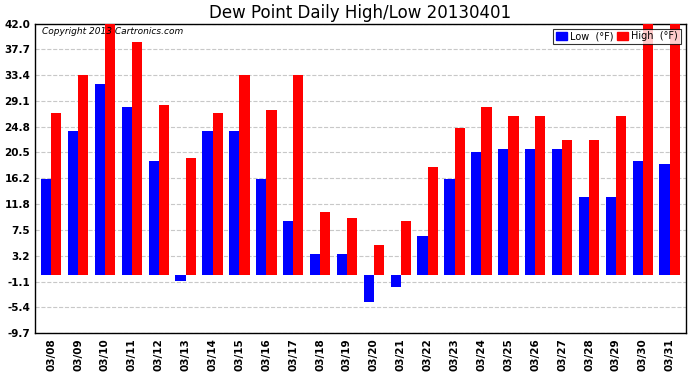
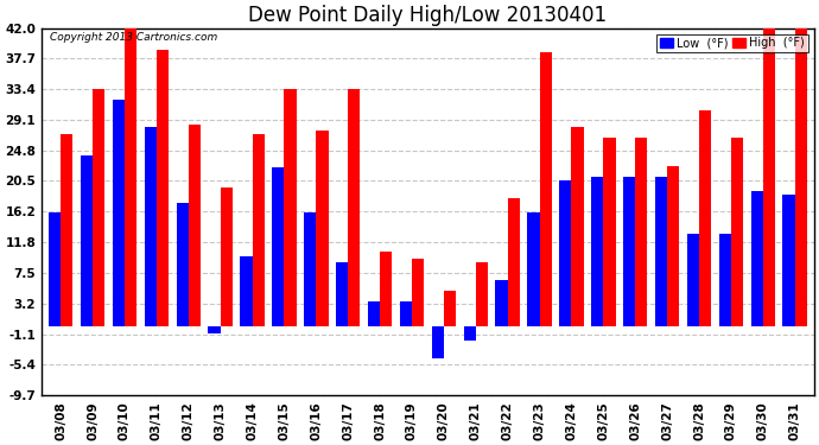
Low (°F)/03/12: 19.0 -> 17.4
Low (°F)/03/14: 24.0 -> 9.8
Low (°F)/03/15: 24.0 -> 22.4
High (°F)/03/23: 24.5 -> 38.6
High (°F)/03/28: 22.5 -> 30.4
